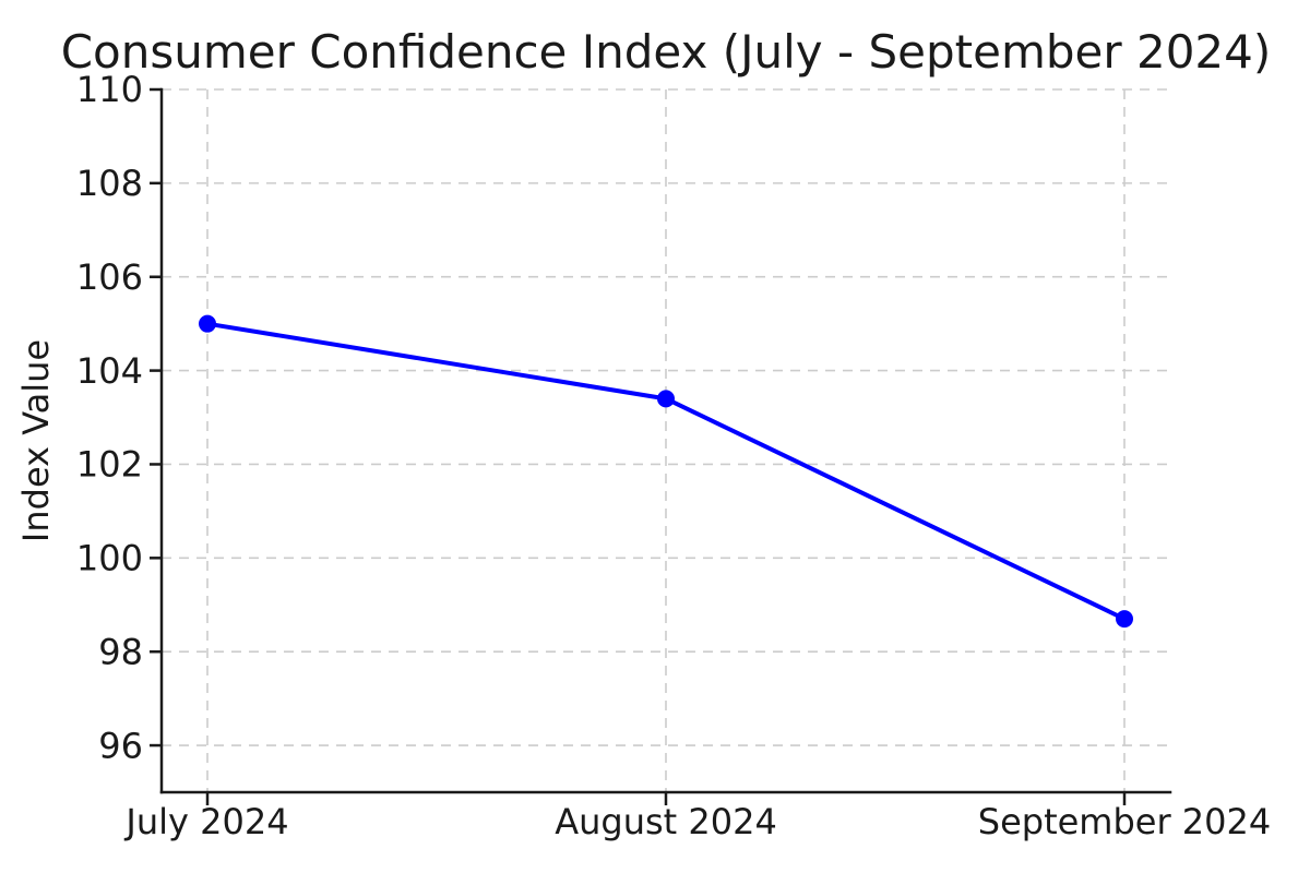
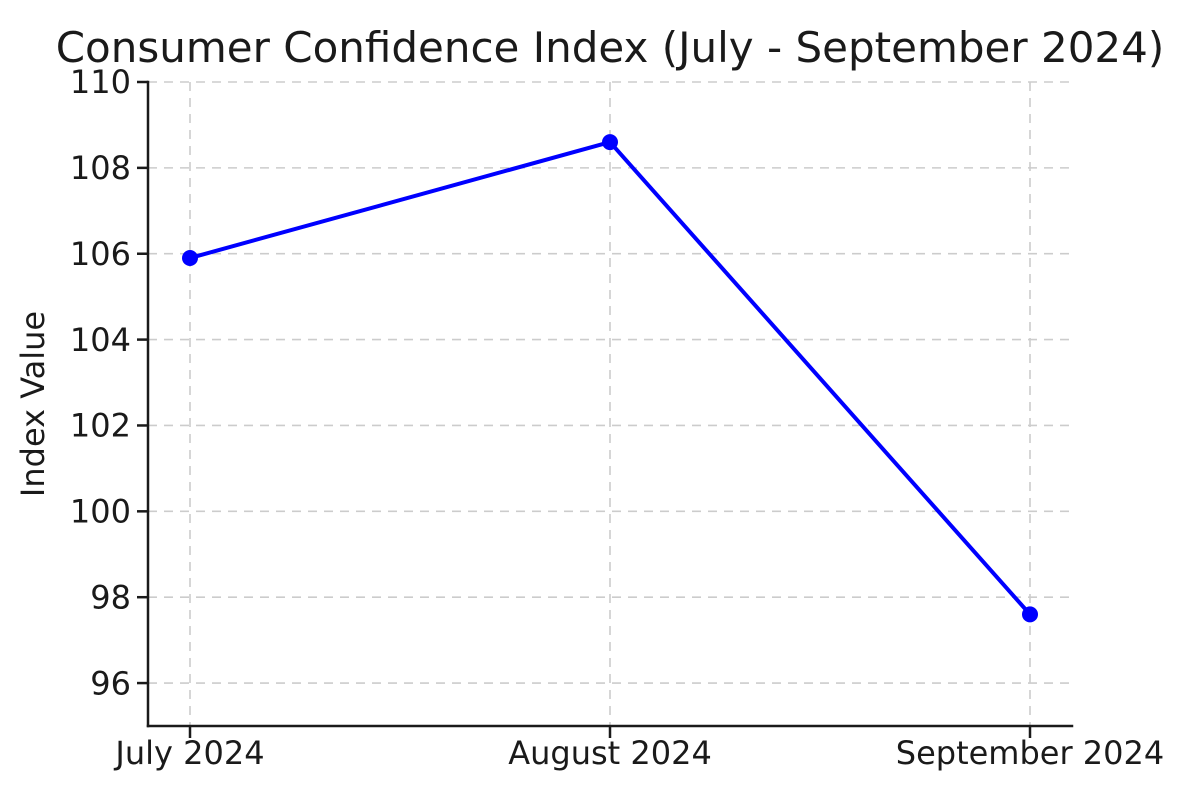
July 2024: 105.0 -> 105.9
August 2024: 103.4 -> 108.6
September 2024: 98.7 -> 97.6
